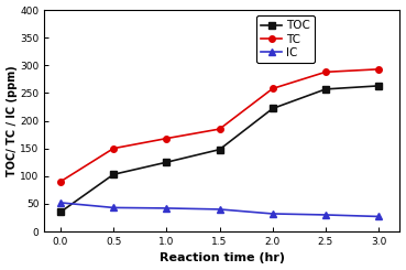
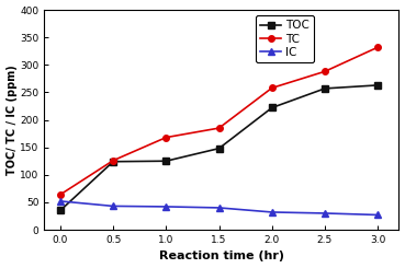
TC/0.0: 90 -> 64
TOC/0.5: 103 -> 124
TC/0.5: 150 -> 126
TC/3.0: 293 -> 332
